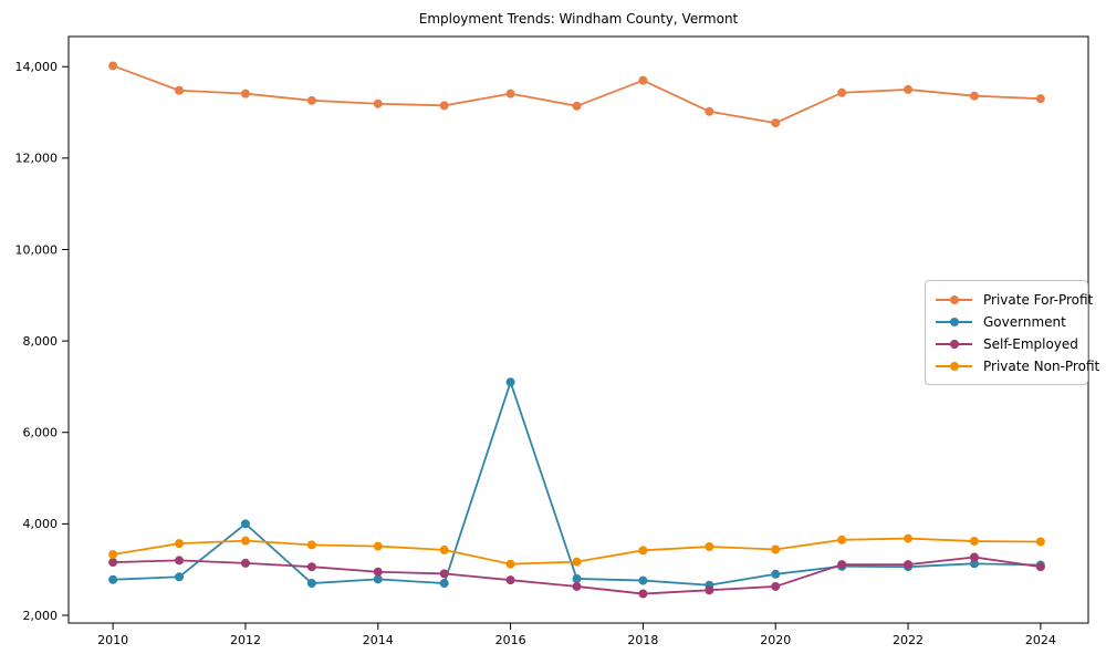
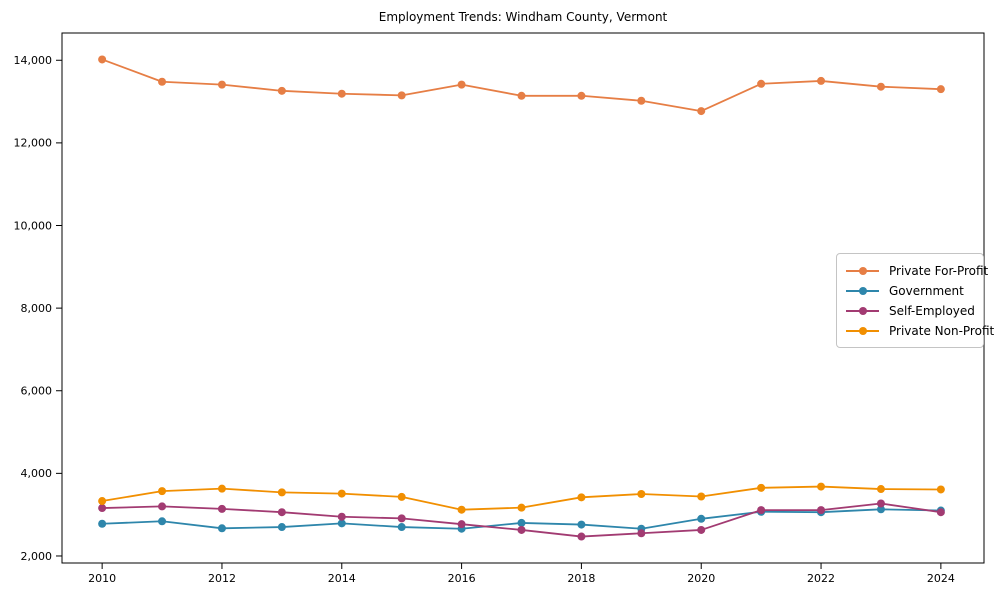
Government/2012: 4000 -> 2700
Government/2016: 7100 -> 2700
Private For-Profit/2018: 13700 -> 13100
